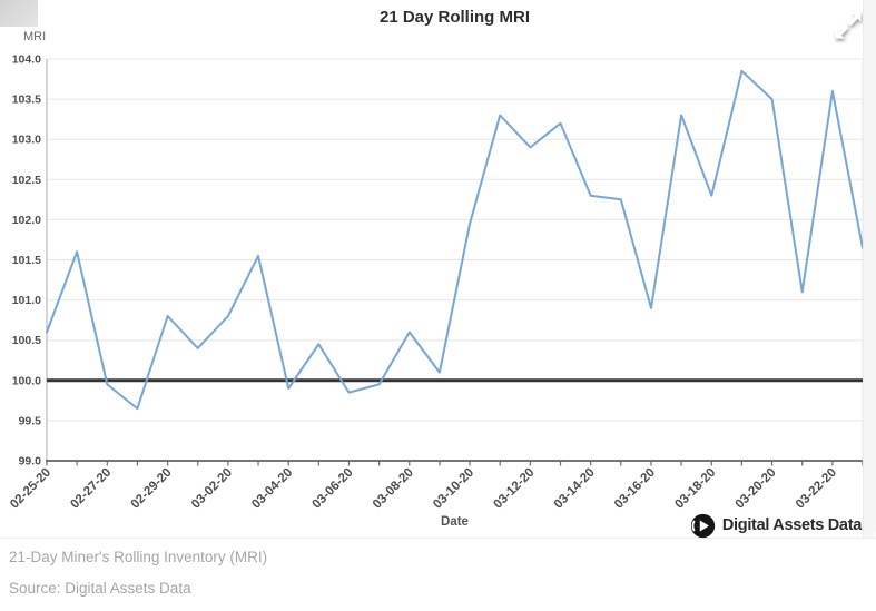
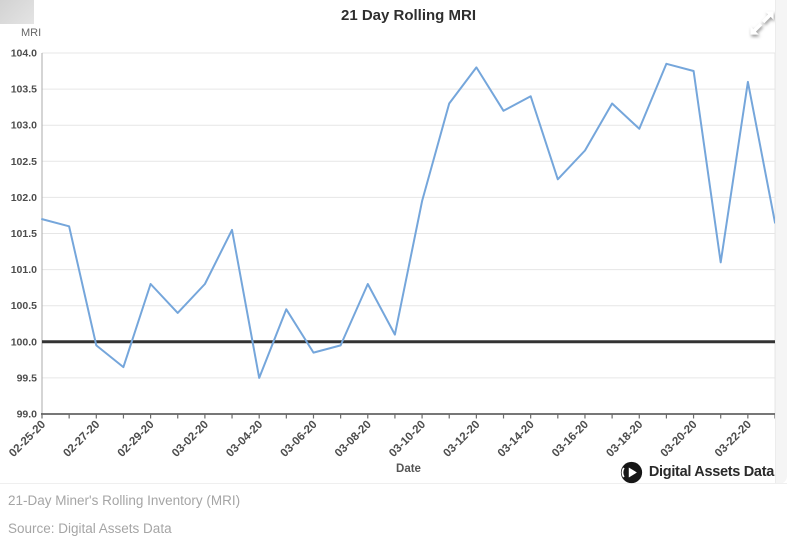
02-25-20: 100.6 -> 101.7
03-04-20: 99.9 -> 99.5
03-08-20: 100.6 -> 100.8
03-12-20: 102.9 -> 103.8
03-14-20: 102.3 -> 103.4
03-16-20: 100.9 -> 102.7
03-18-20: 102.3 -> 103.0
03-20-20: 103.5 -> 103.8
